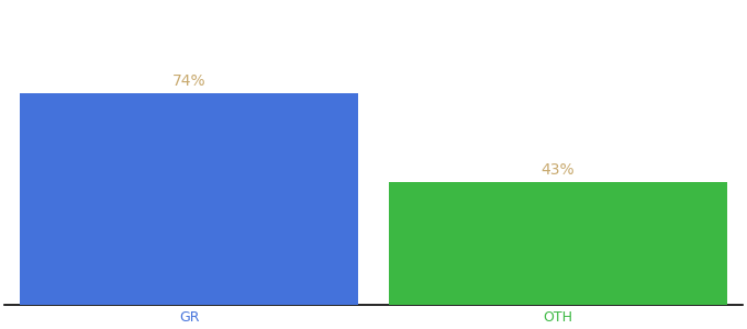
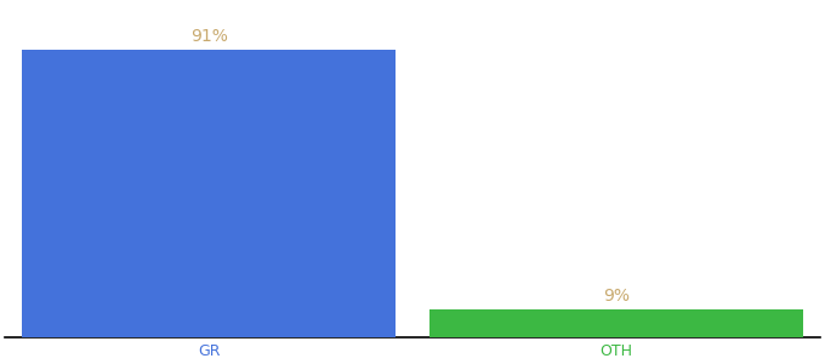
GR: 74% -> 91%
OTH: 43% -> 9%
